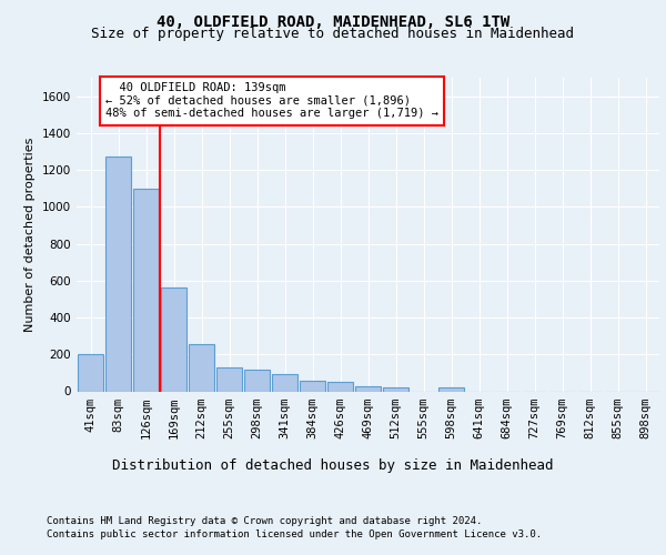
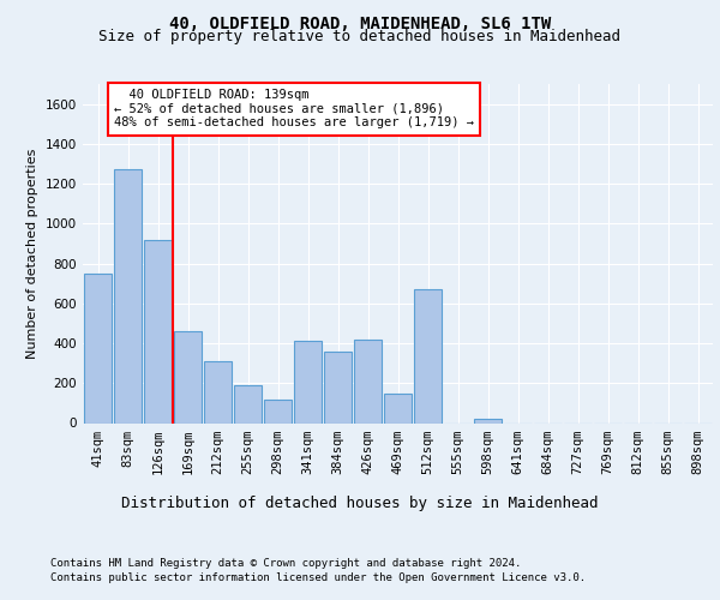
41sqm: 200 -> 750
126sqm: 1100 -> 920
169sqm: 560 -> 460
212sqm: 260 -> 310
255sqm: 130 -> 190
341sqm: 100 -> 410
384sqm: 60 -> 360
426sqm: 50 -> 420
469sqm: 30 -> 150
512sqm: 20 -> 670
